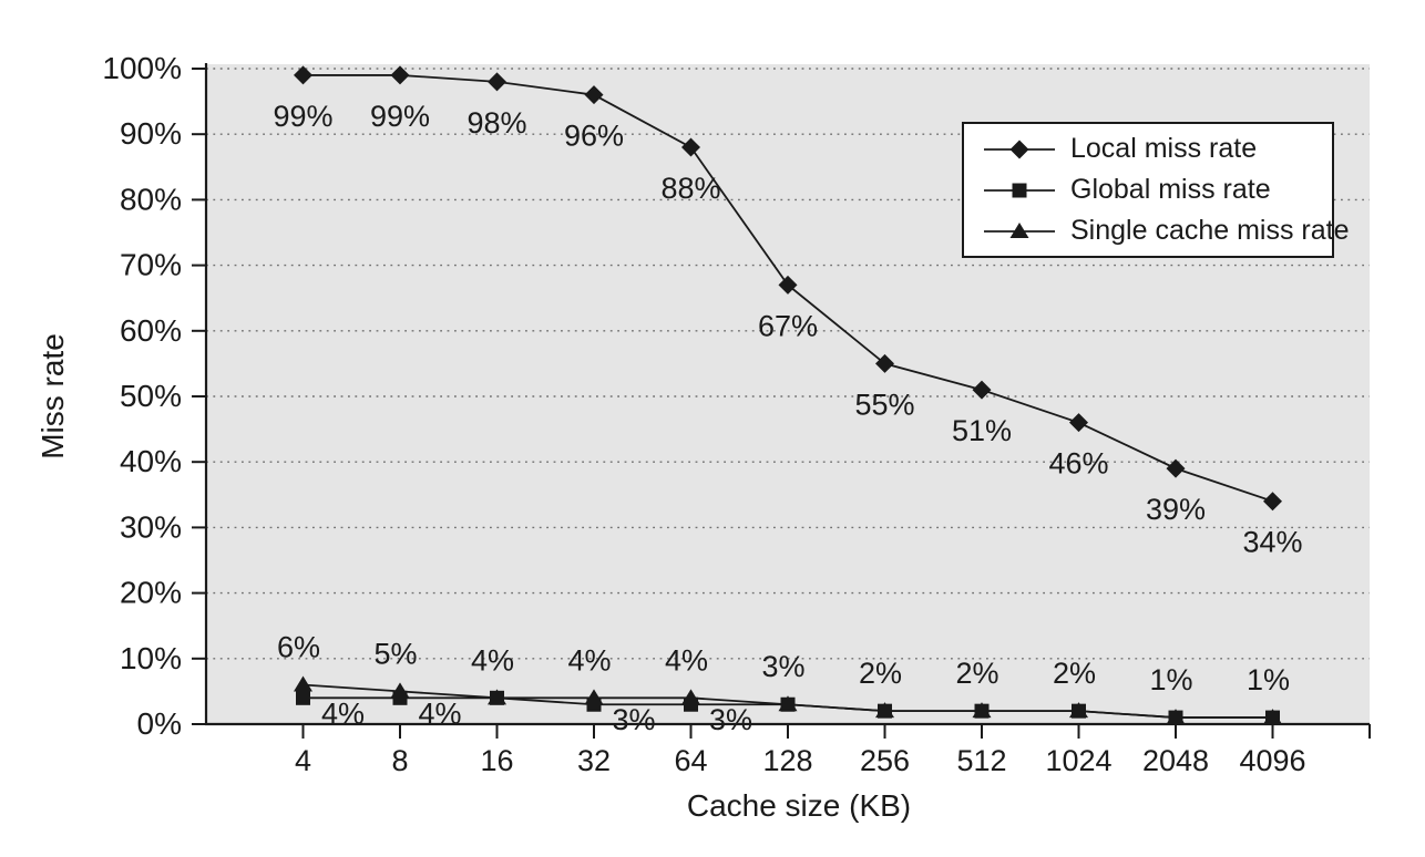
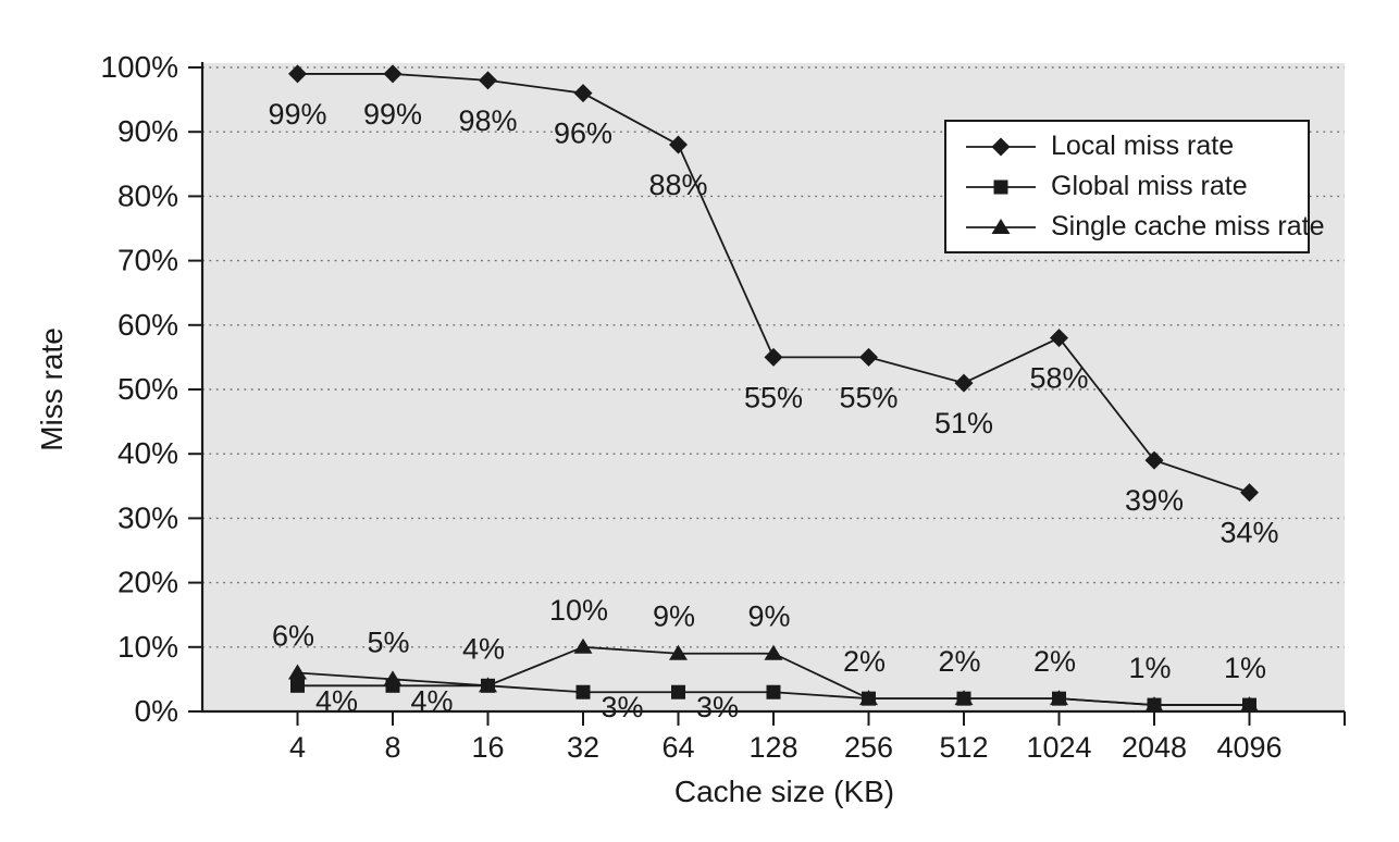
Single cache miss rate/32: 4% -> 10%
Single cache miss rate/64: 4% -> 9%
Local miss rate/128: 67% -> 55%
Single cache miss rate/128: 3% -> 9%
Local miss rate/1024: 46% -> 58%
